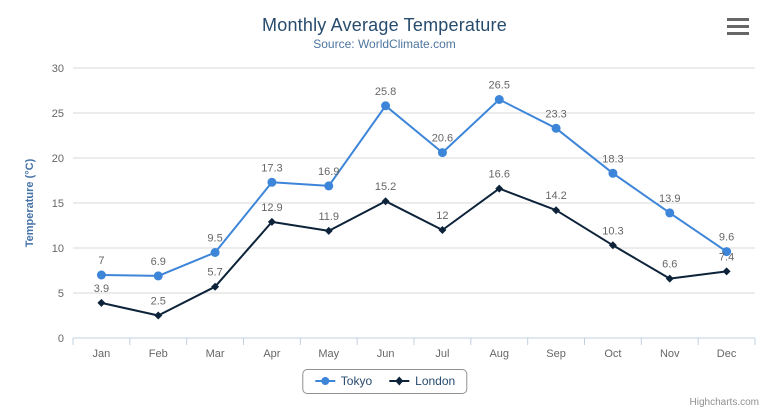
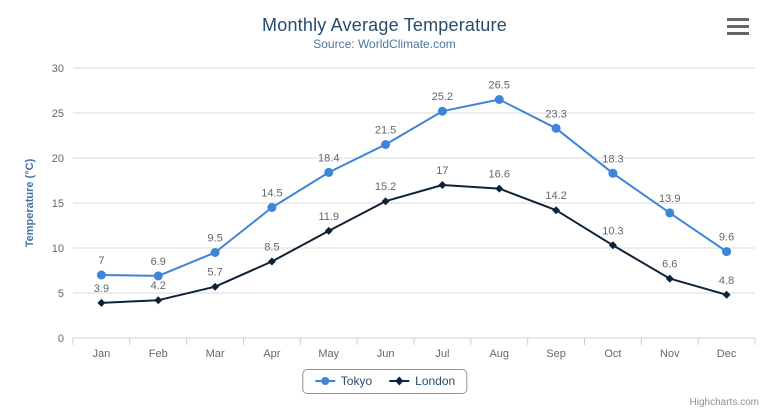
London/Feb: 2.5 -> 4.2
Tokyo/Apr: 17.3 -> 14.5
London/Apr: 12.9 -> 8.5
Tokyo/May: 16.9 -> 18.4
Tokyo/Jun: 25.8 -> 21.5
Tokyo/Jul: 20.6 -> 25.2
London/Jul: 12 -> 17
London/Dec: 7.4 -> 4.8
